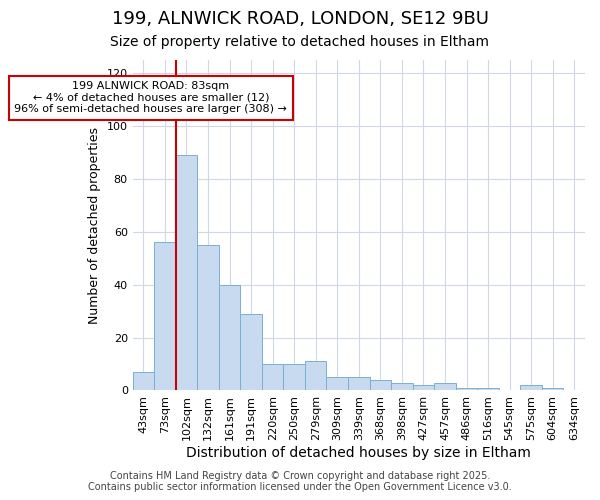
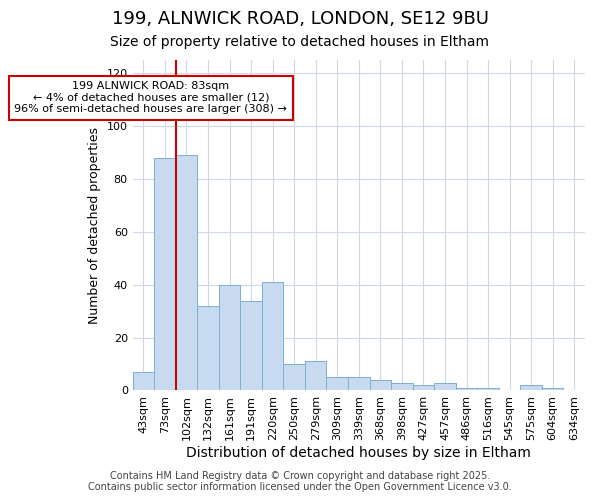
73sqm: 56 -> 88
132sqm: 55 -> 32
191sqm: 29 -> 34
220sqm: 10 -> 41
